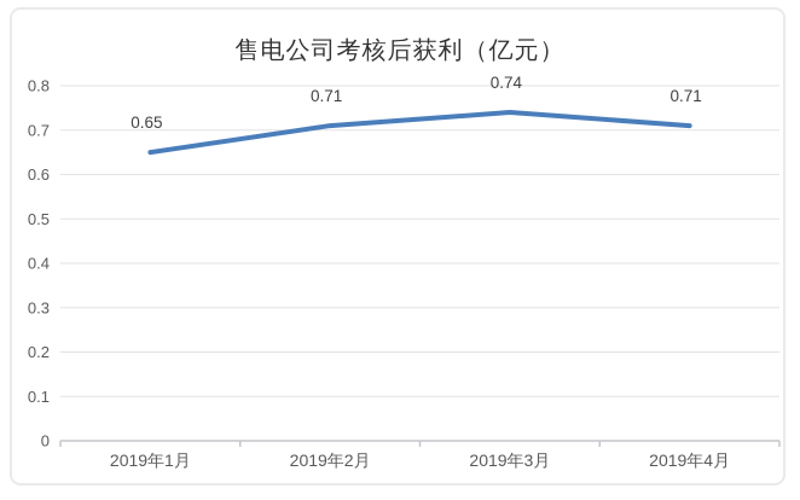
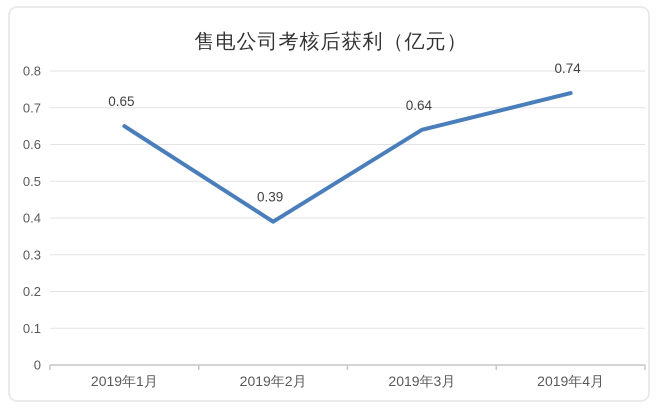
2019年2月: 0.71 -> 0.39
2019年3月: 0.74 -> 0.64
2019年4月: 0.71 -> 0.74
